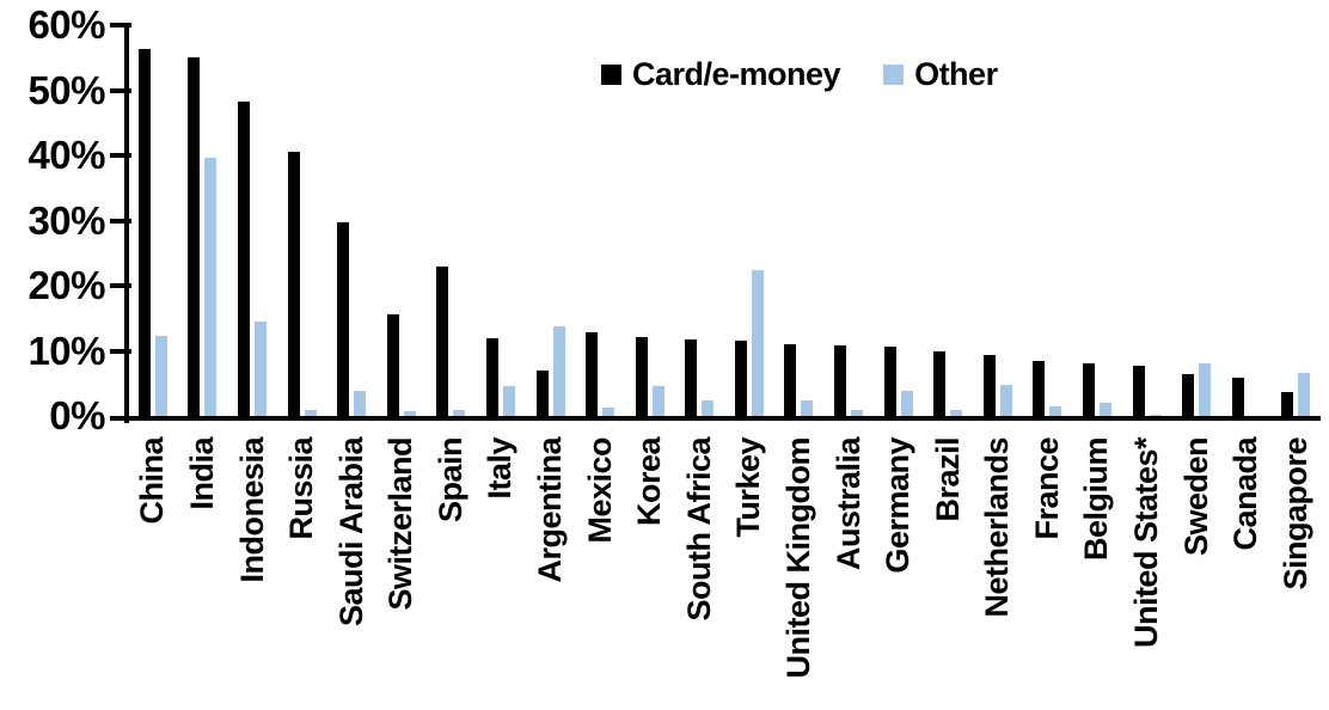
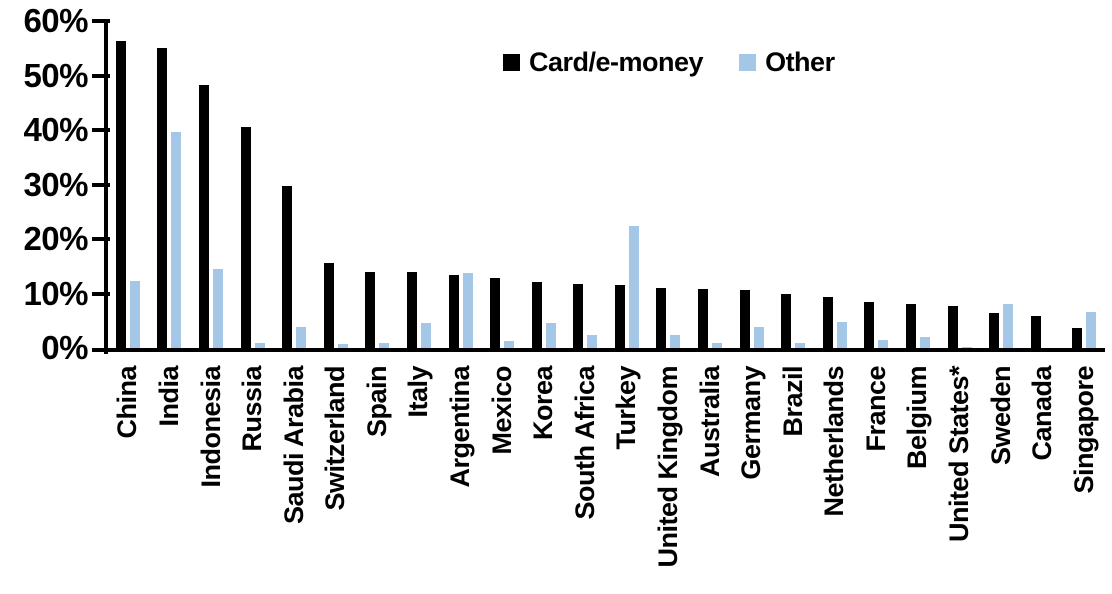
Card/e-money/Spain: 23% -> 14%
Card/e-money/Italy: 12% -> 14%
Card/e-money/Argentina: 7% -> 13%
